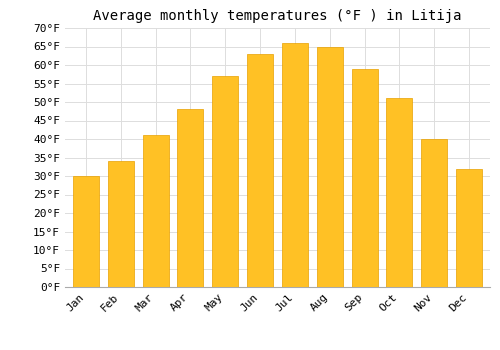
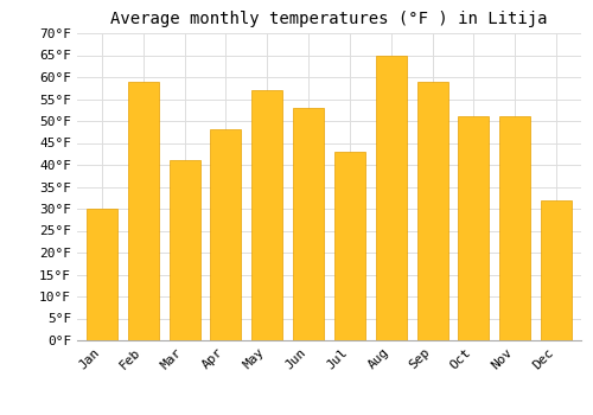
Feb: 34°F -> 59°F
Jun: 63°F -> 53°F
Jul: 66°F -> 43°F
Nov: 40°F -> 51°F
